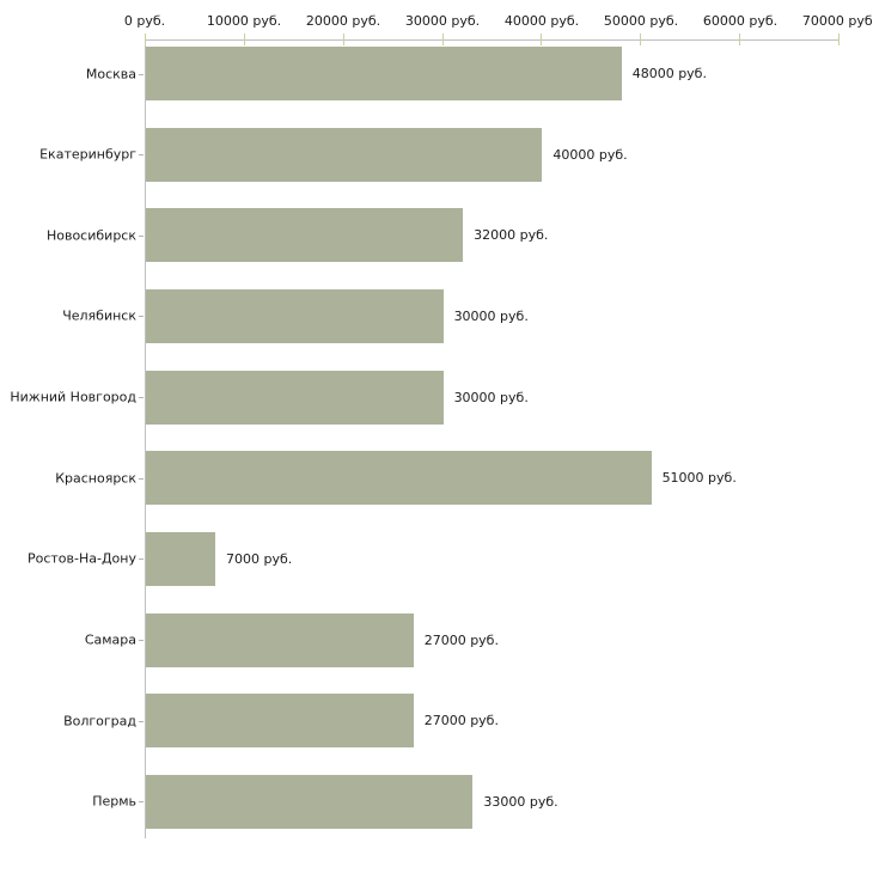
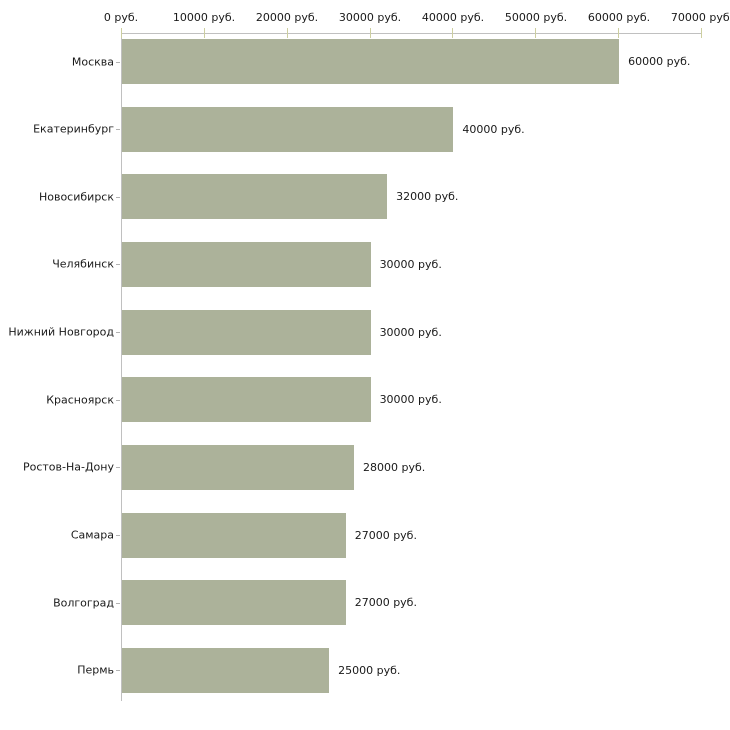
Москва: 48000 -> 60000
Красноярск: 51000 -> 30000
Ростов-На-Дону: 7000 -> 28000
Пермь: 33000 -> 25000
